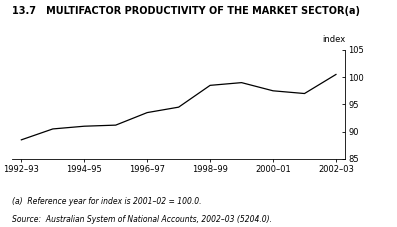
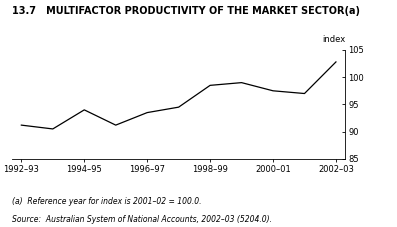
1992–93: 88.5 -> 91.2
1994–95: 91.0 -> 94.0
2002–03: 100.5 -> 102.8
